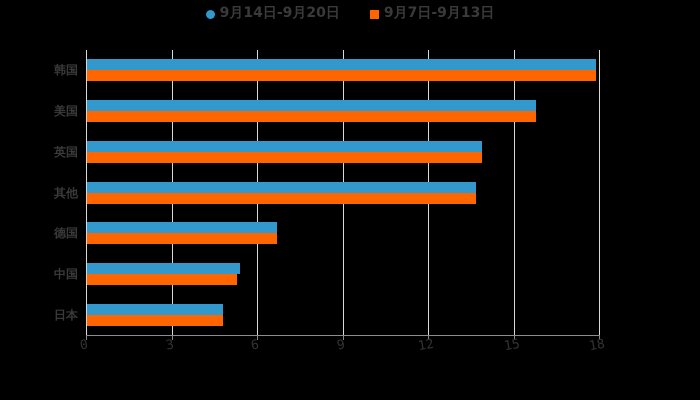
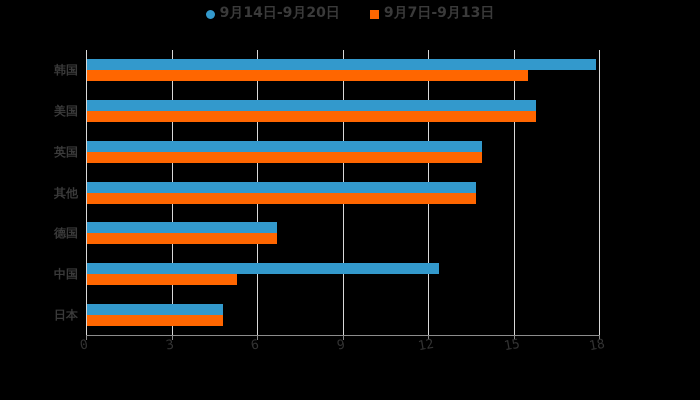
9月7日-9月13日/韩国: 17.9 -> 15.5
9月14日-9月20日/中国: 5.4 -> 12.4
